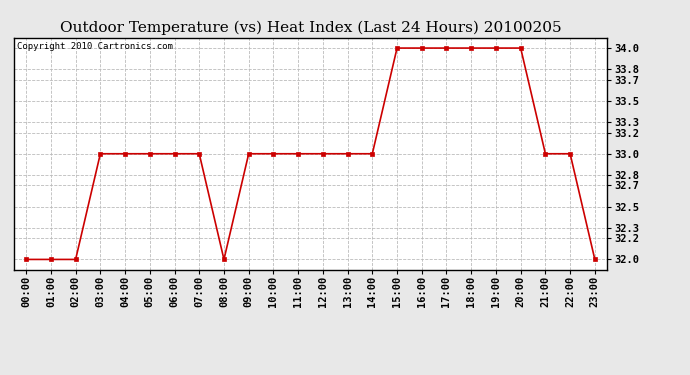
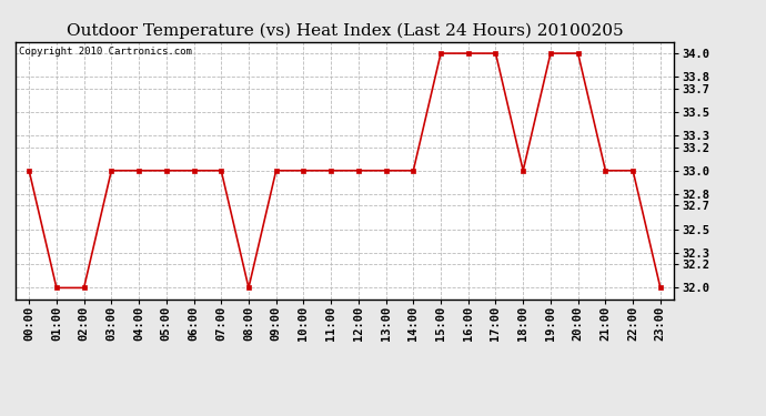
00:00: 32 -> 33
18:00: 34 -> 33
